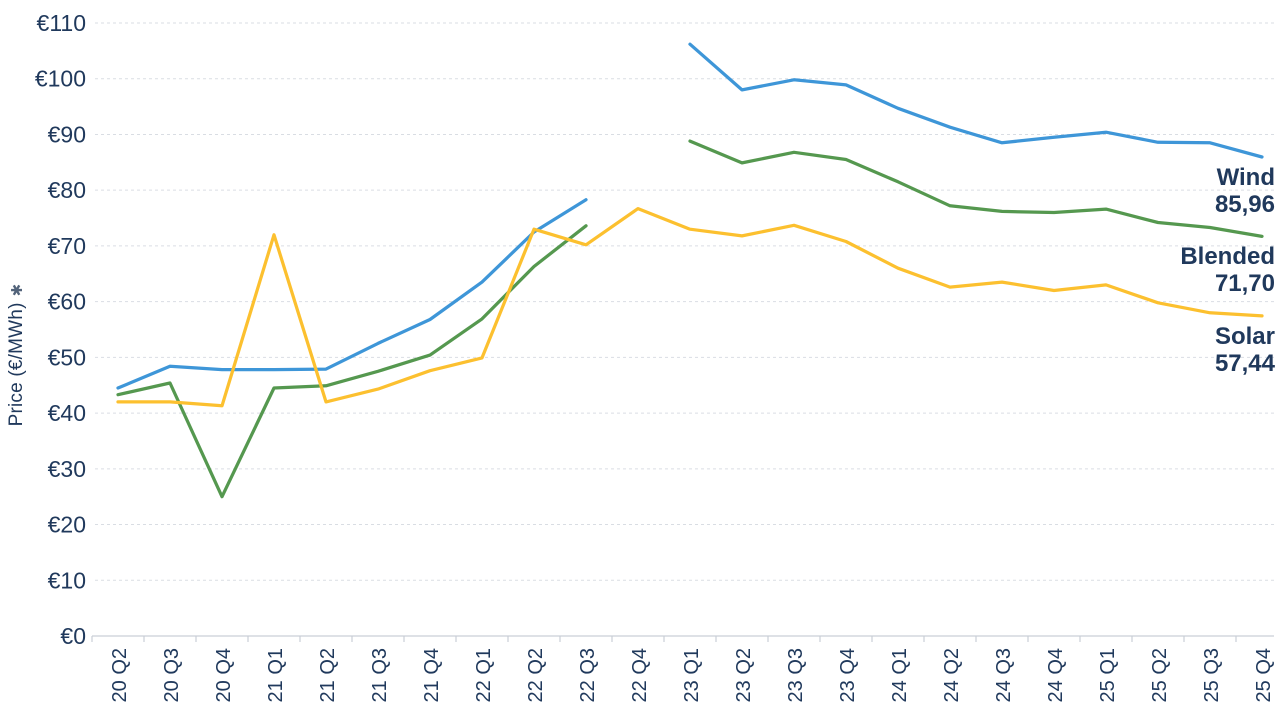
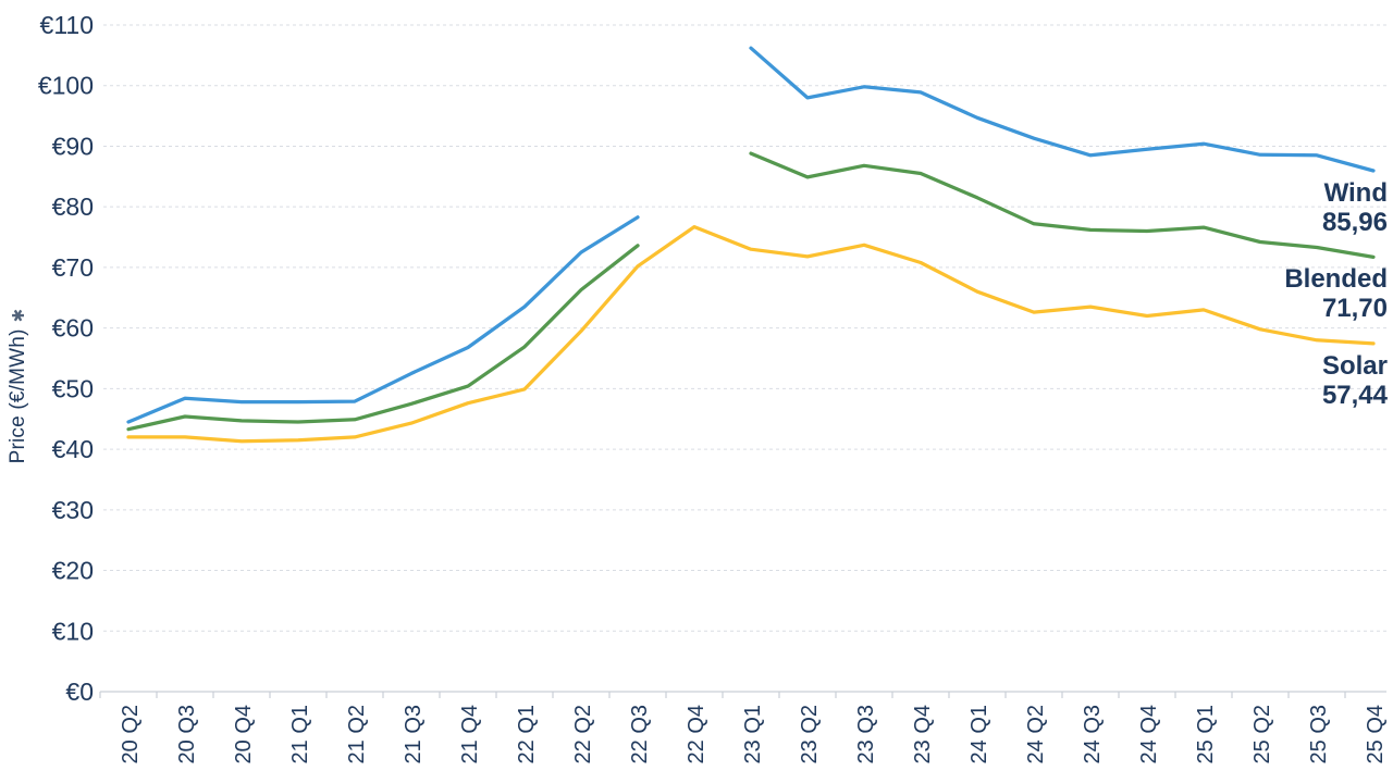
Blended/20 Q4: €25 -> €45
Solar/21 Q1: €72 -> €42
Solar/22 Q2: €73 -> €60
